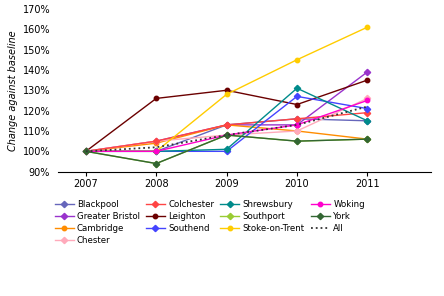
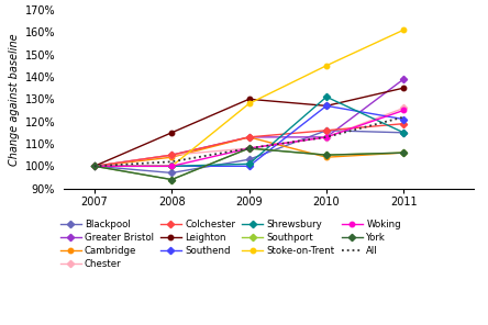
Blackpool/2008: 100% -> 97%
Leighton/2008: 126% -> 115%
Blackpool/2009: 113% -> 103%
Cambridge/2010: 110% -> 104%
Chester/2010: 110% -> 113%
Leighton/2010: 123% -> 127%
